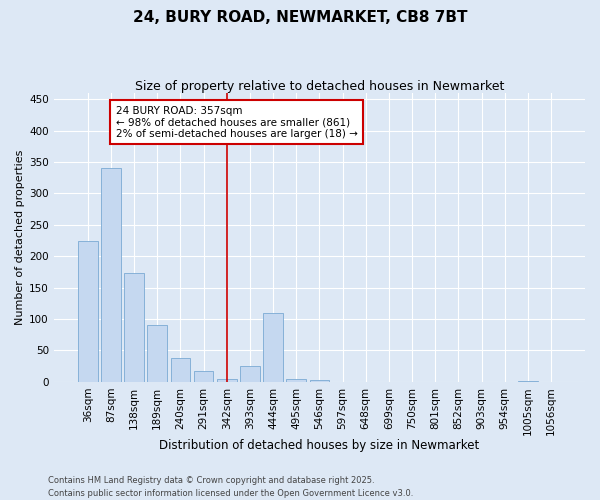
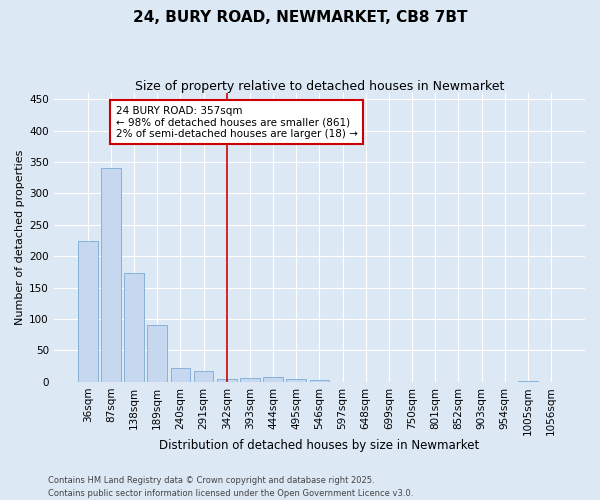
240sqm: 38 -> 22
393sqm: 26 -> 6
444sqm: 110 -> 7
